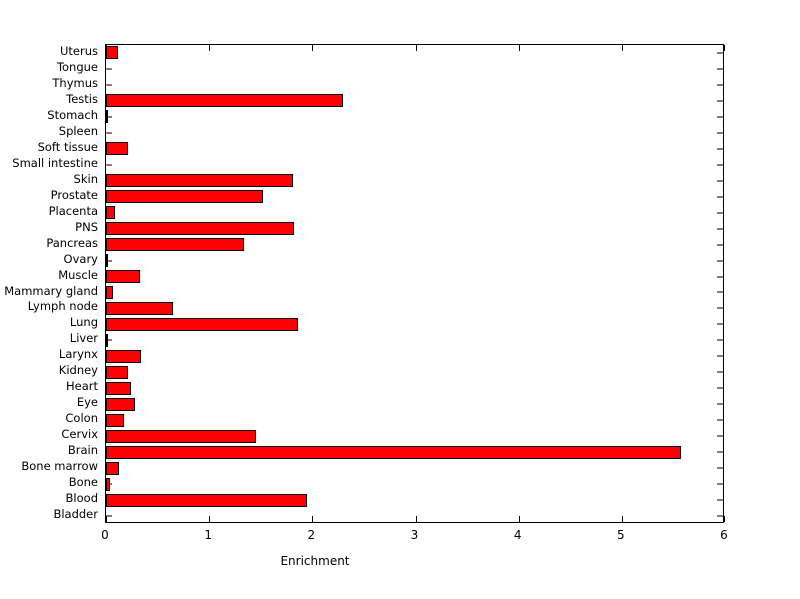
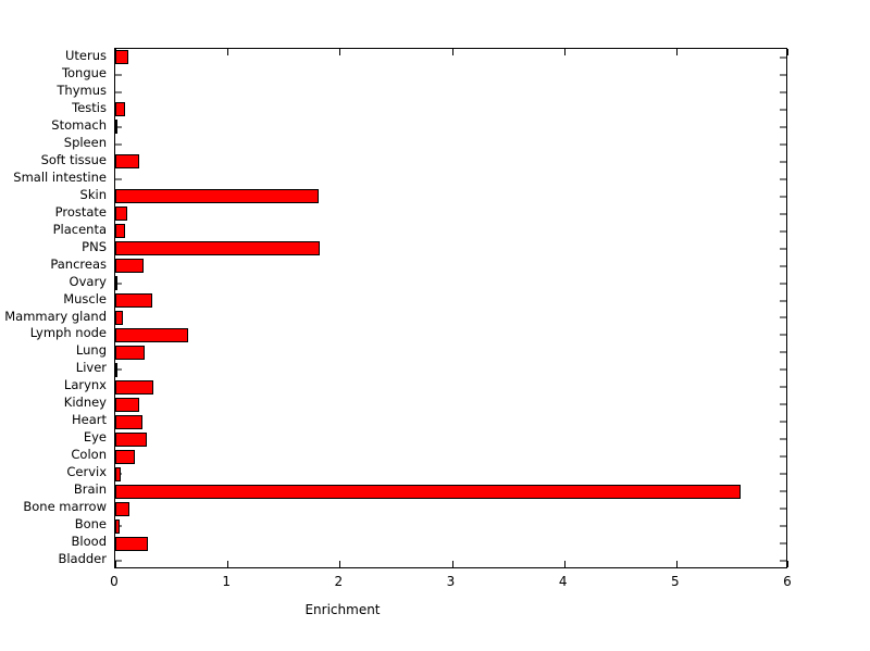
Testis: 2.30 -> 0.09
Prostate: 1.52 -> 0.11
Pancreas: 1.34 -> 0.25
Lung: 1.86 -> 0.26
Cervix: 1.45 -> 0.05
Blood: 1.95 -> 0.29
